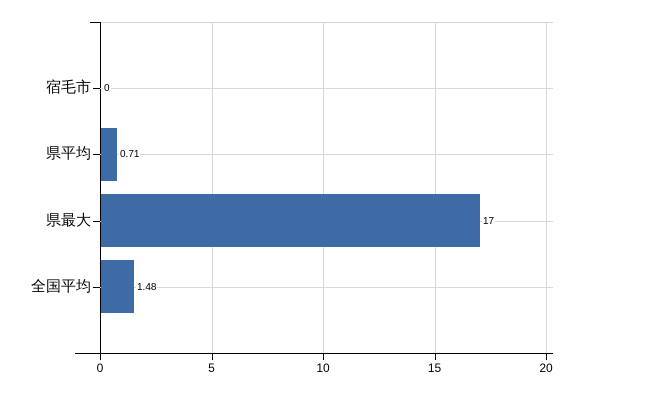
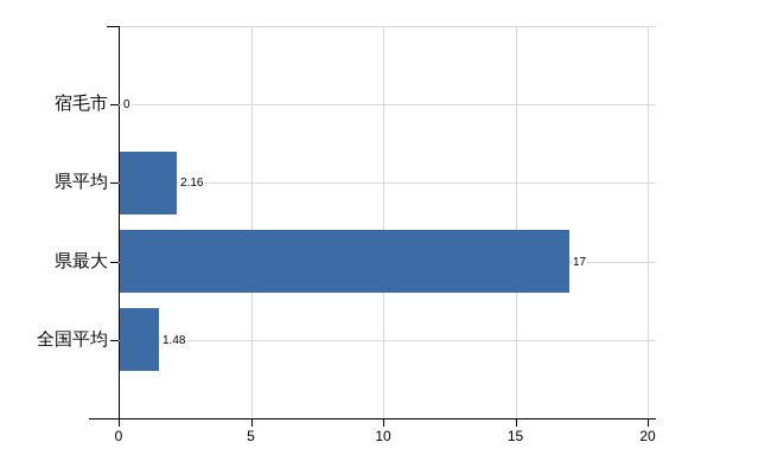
県平均: 0.71 -> 2.16
